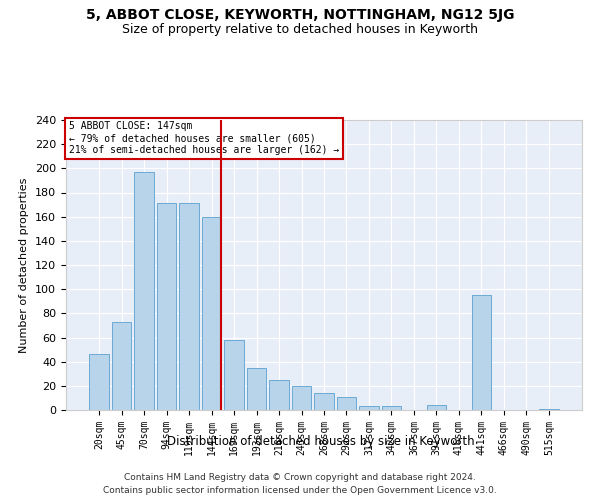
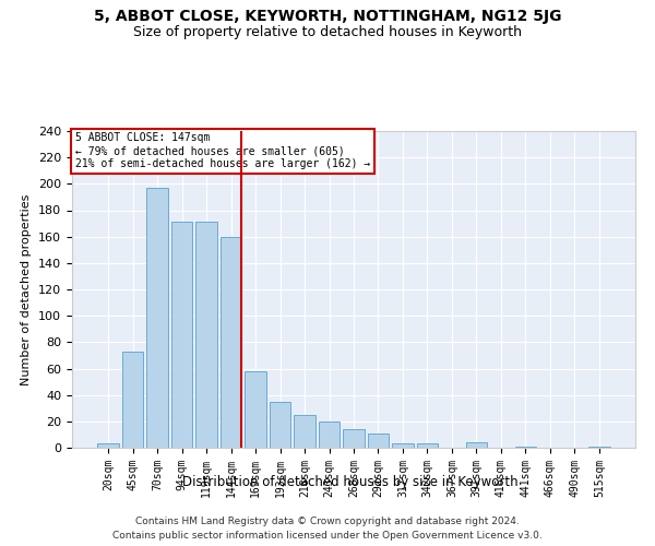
20sqm: 46 -> 3
441sqm: 95 -> 1
